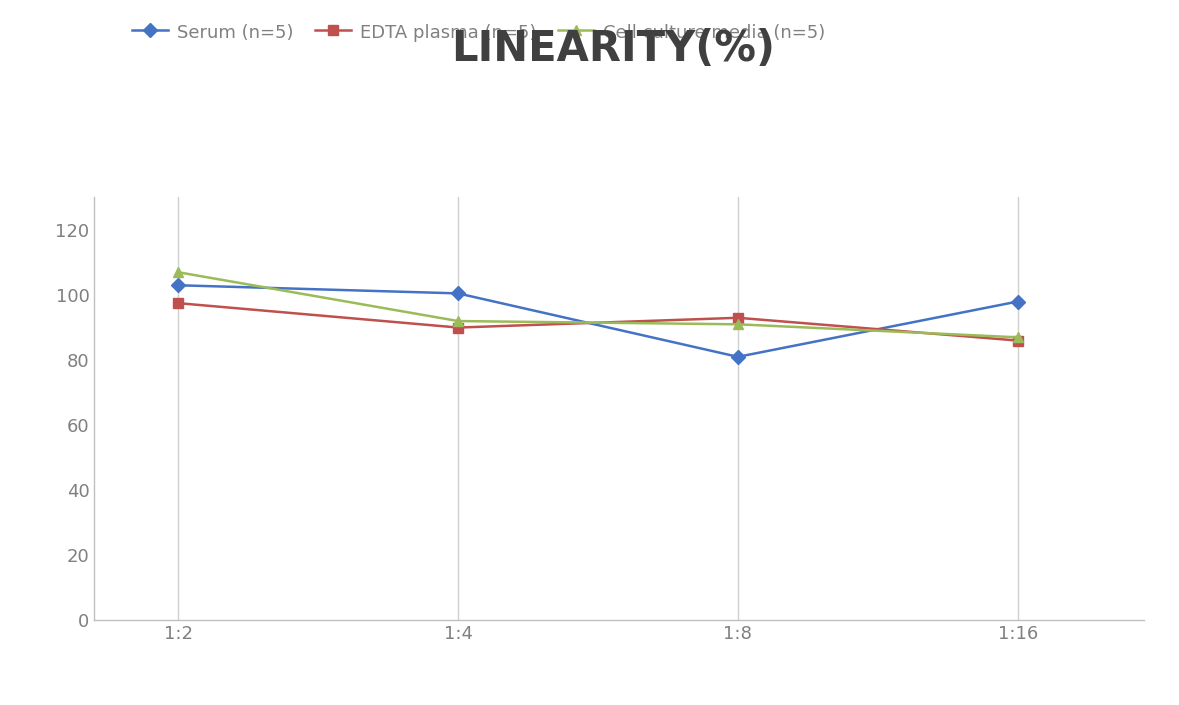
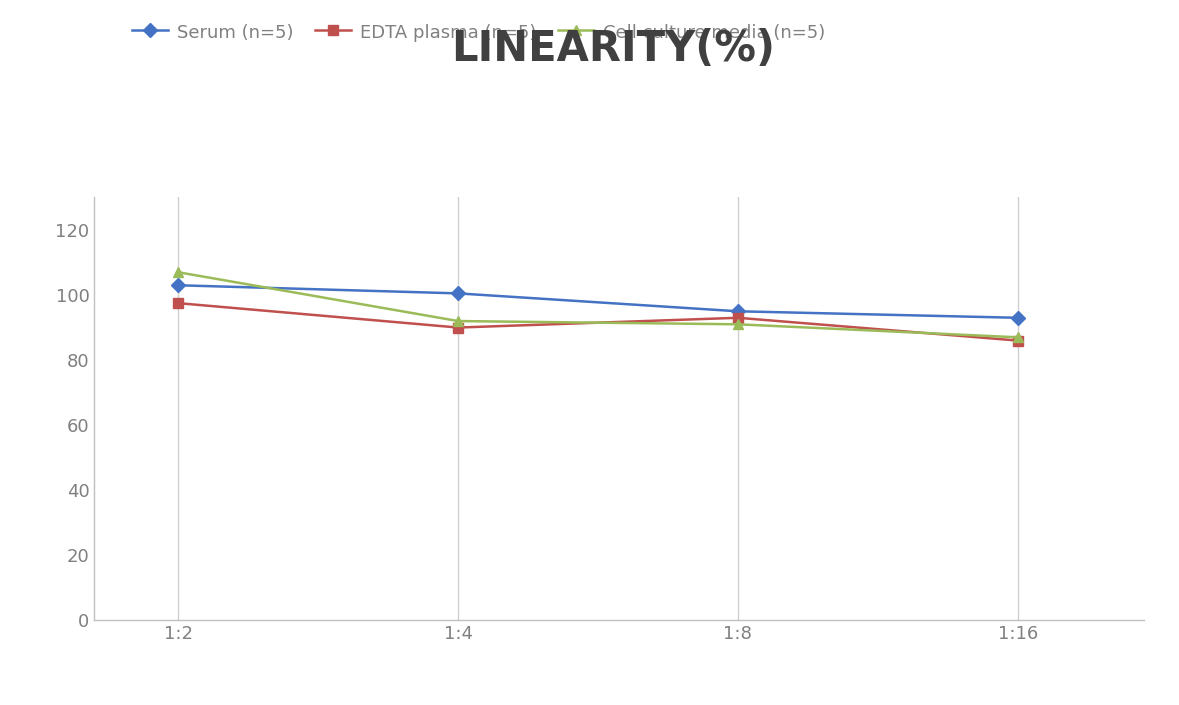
Serum (n=5)/1:8: 81.0 -> 95.0
Serum (n=5)/1:16: 98.0 -> 93.0
